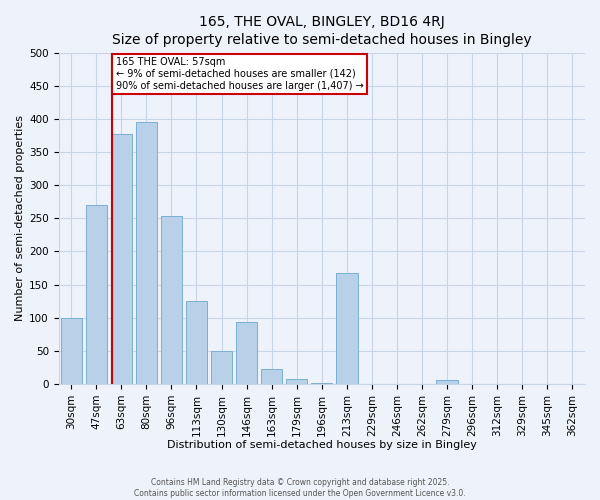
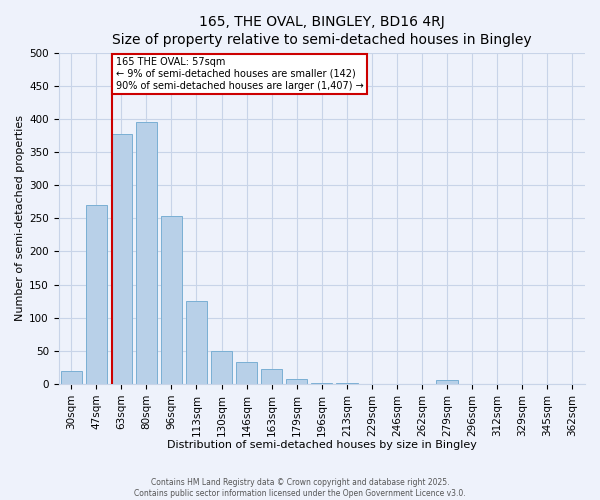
30sqm: 100 -> 20
146sqm: 94 -> 33
213sqm: 168 -> 1
